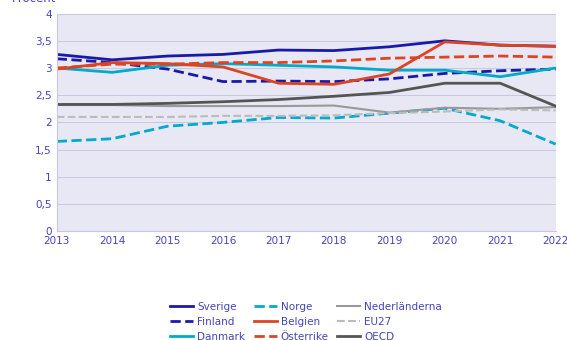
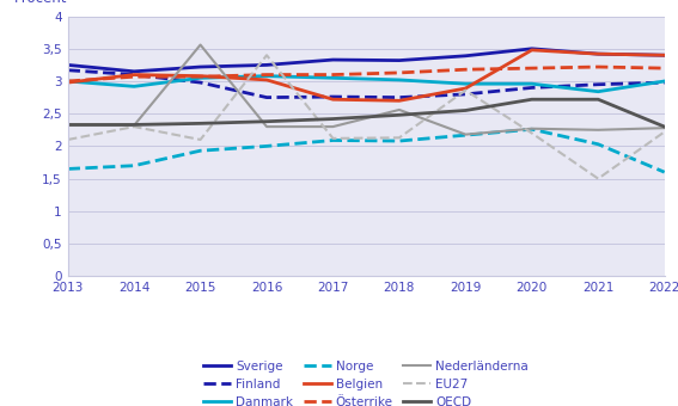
EU27/2014: 2,10 -> 2,30
Nederländerna/2015: 2,30 -> 3,56
EU27/2016: 2,12 -> 3,40
Nederländerna/2018: 2,31 -> 2,56
EU27/2019: 2,17 -> 2,86
EU27/2021: 2,24 -> 1,50
